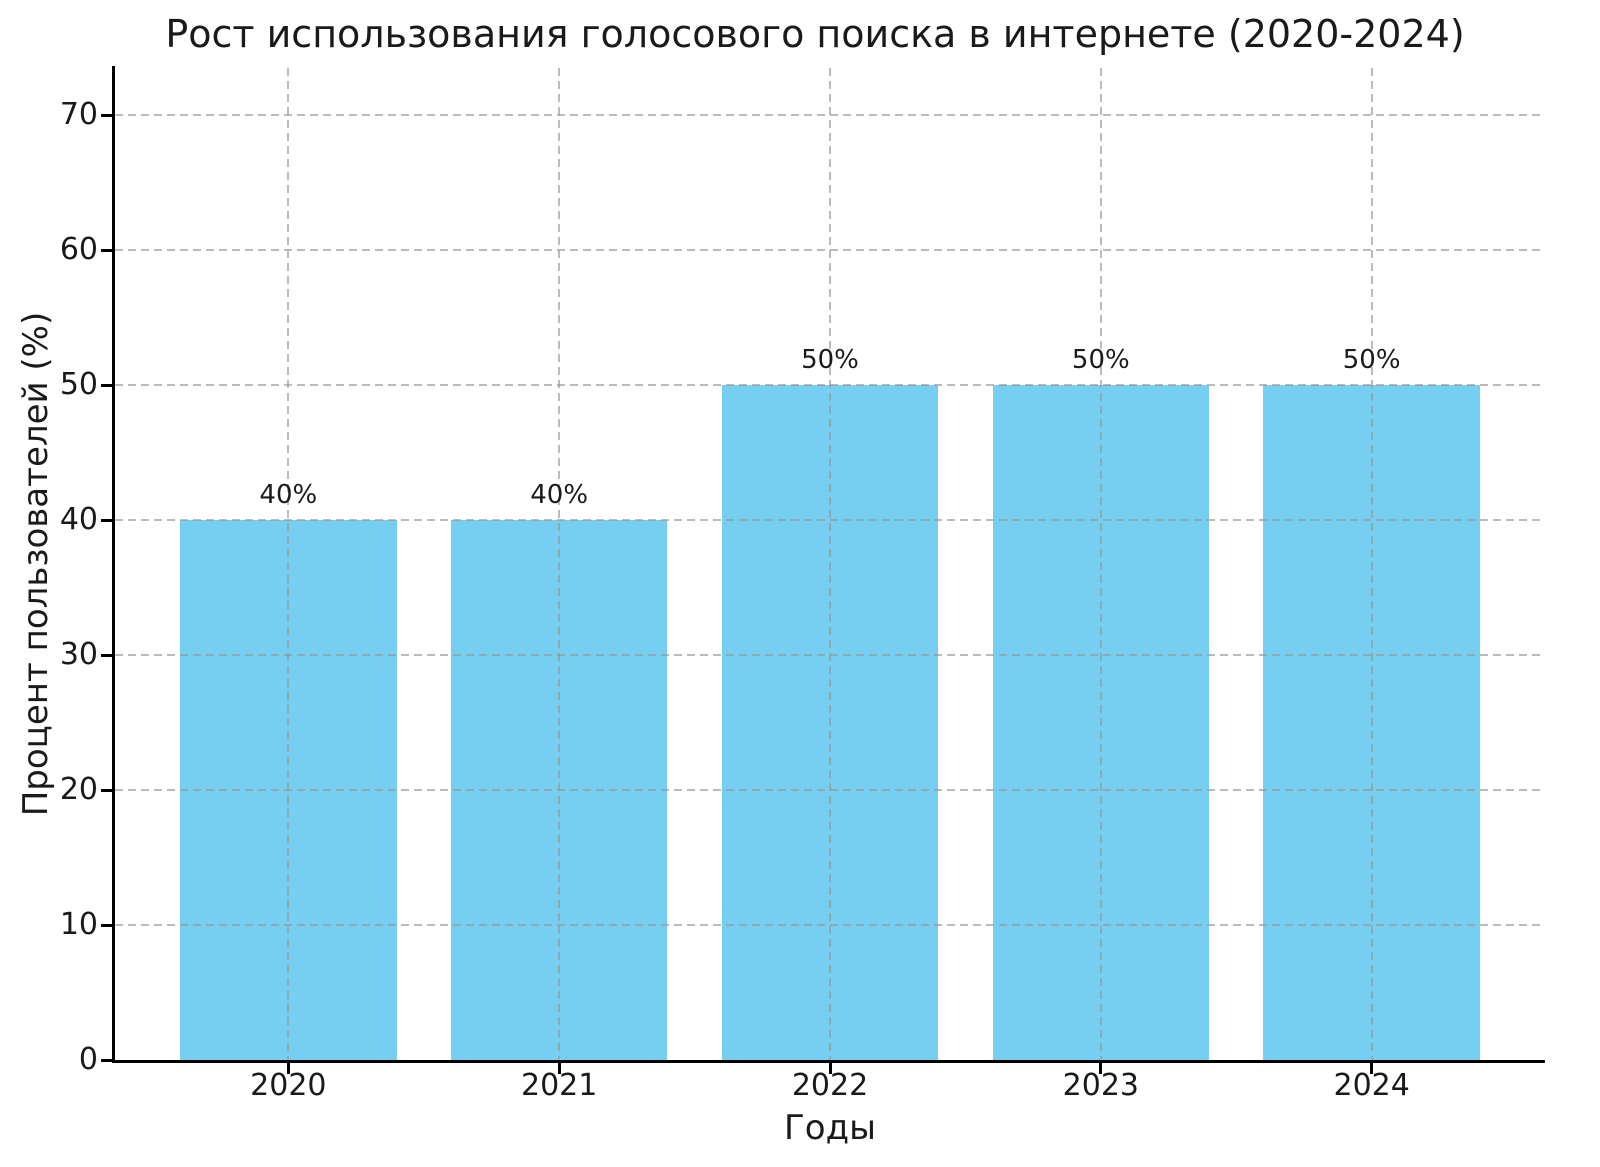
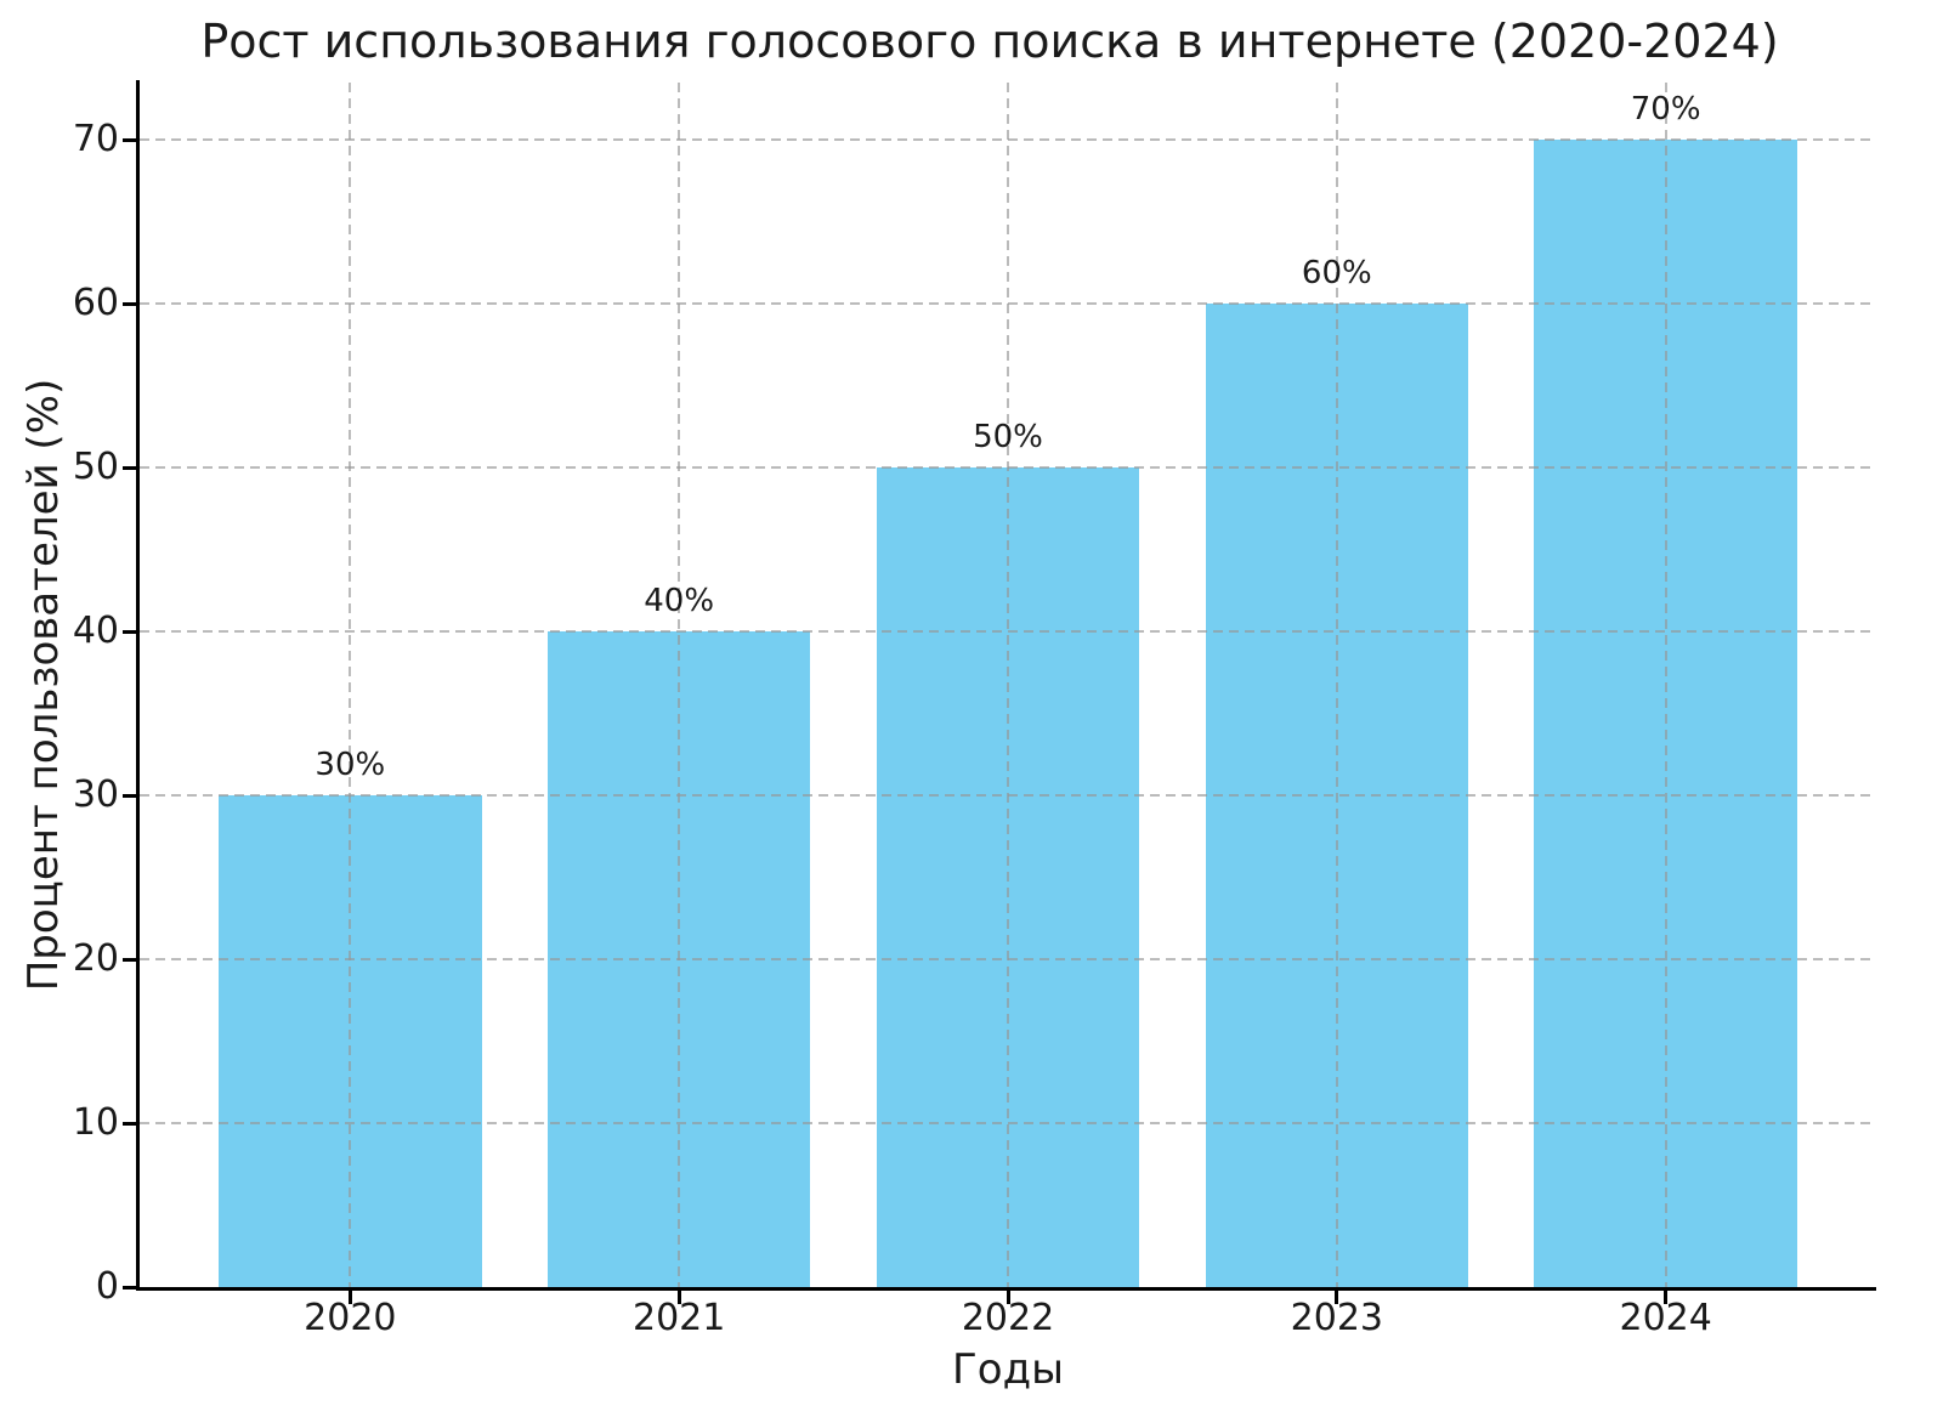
2020: 40% -> 30%
2023: 50% -> 60%
2024: 50% -> 70%
